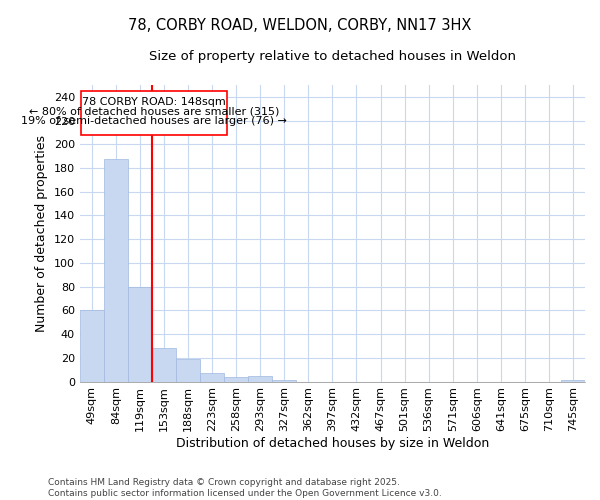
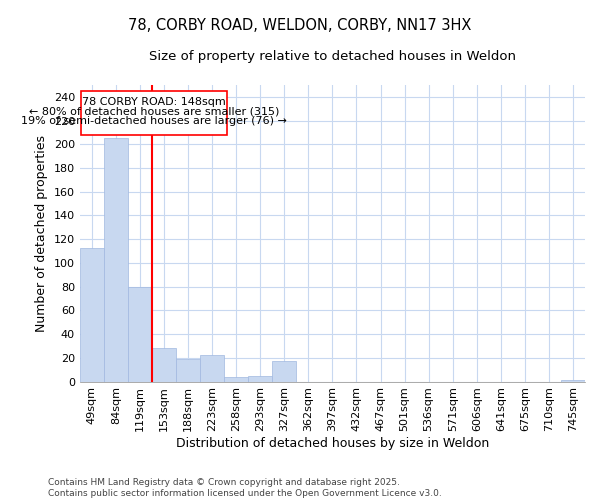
49sqm: 60 -> 113
84sqm: 188 -> 205
223sqm: 7 -> 22
327sqm: 1 -> 17
